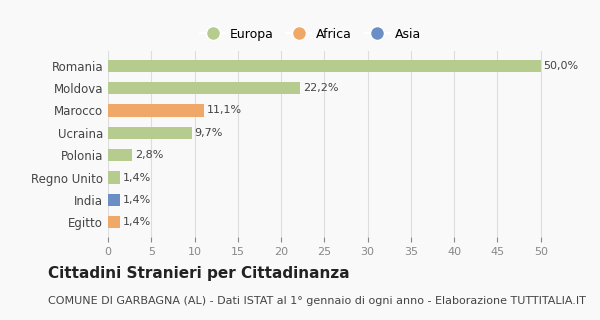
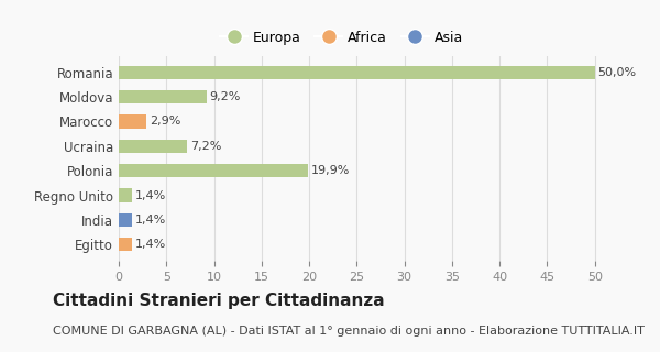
Moldova: 22,2% -> 9,2%
Marocco: 11,1% -> 2,9%
Ucraina: 9,7% -> 7,2%
Polonia: 2,8% -> 19,9%
